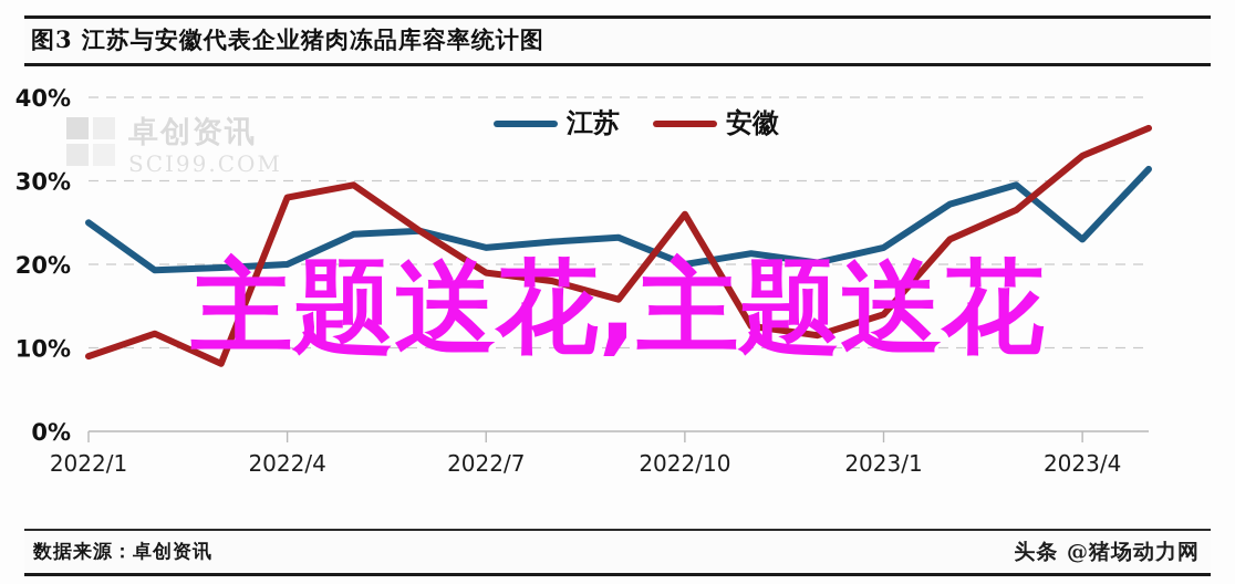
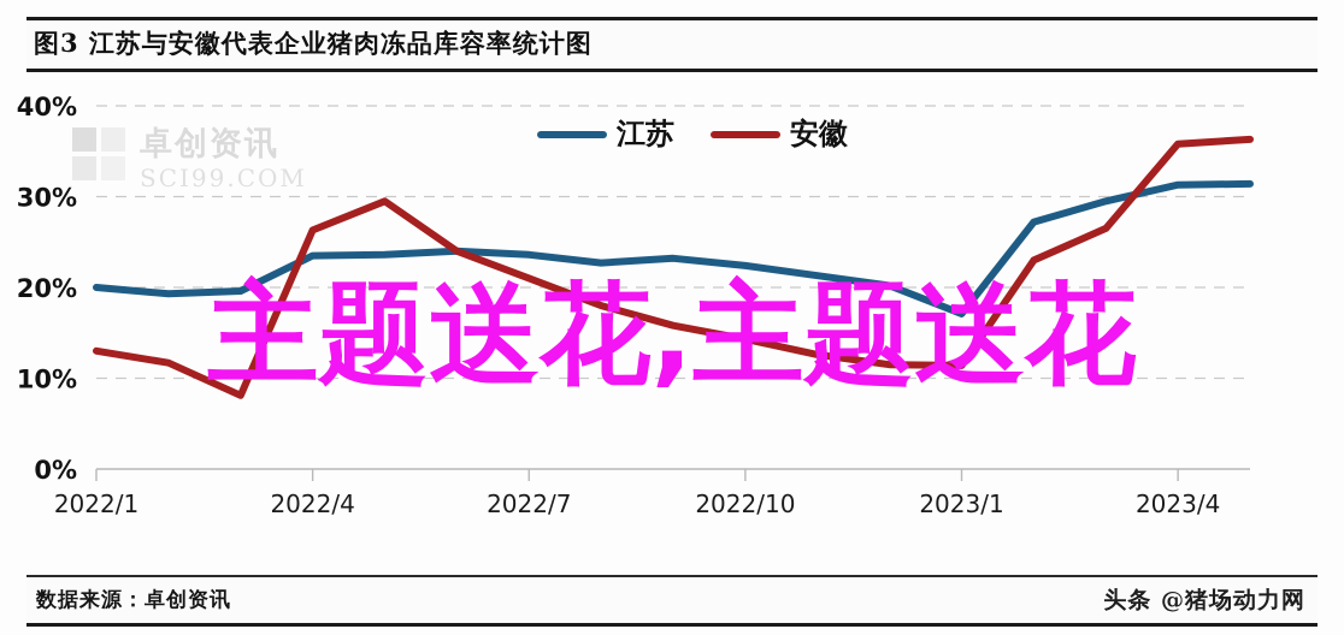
江苏/2022/1: 25% -> 20%
安徽/2022/1: 9% -> 13%
江苏/2022/4: 20% -> 24%
安徽/2022/4: 28% -> 26%
江苏/2022/7: 22% -> 24%
安徽/2022/7: 19% -> 21%
江苏/2022/10: 20% -> 22%
安徽/2022/10: 26% -> 14%
江苏/2023/1: 22% -> 17%
安徽/2023/1: 14% -> 11%
江苏/2023/4: 23% -> 31%
安徽/2023/4: 33% -> 36%
